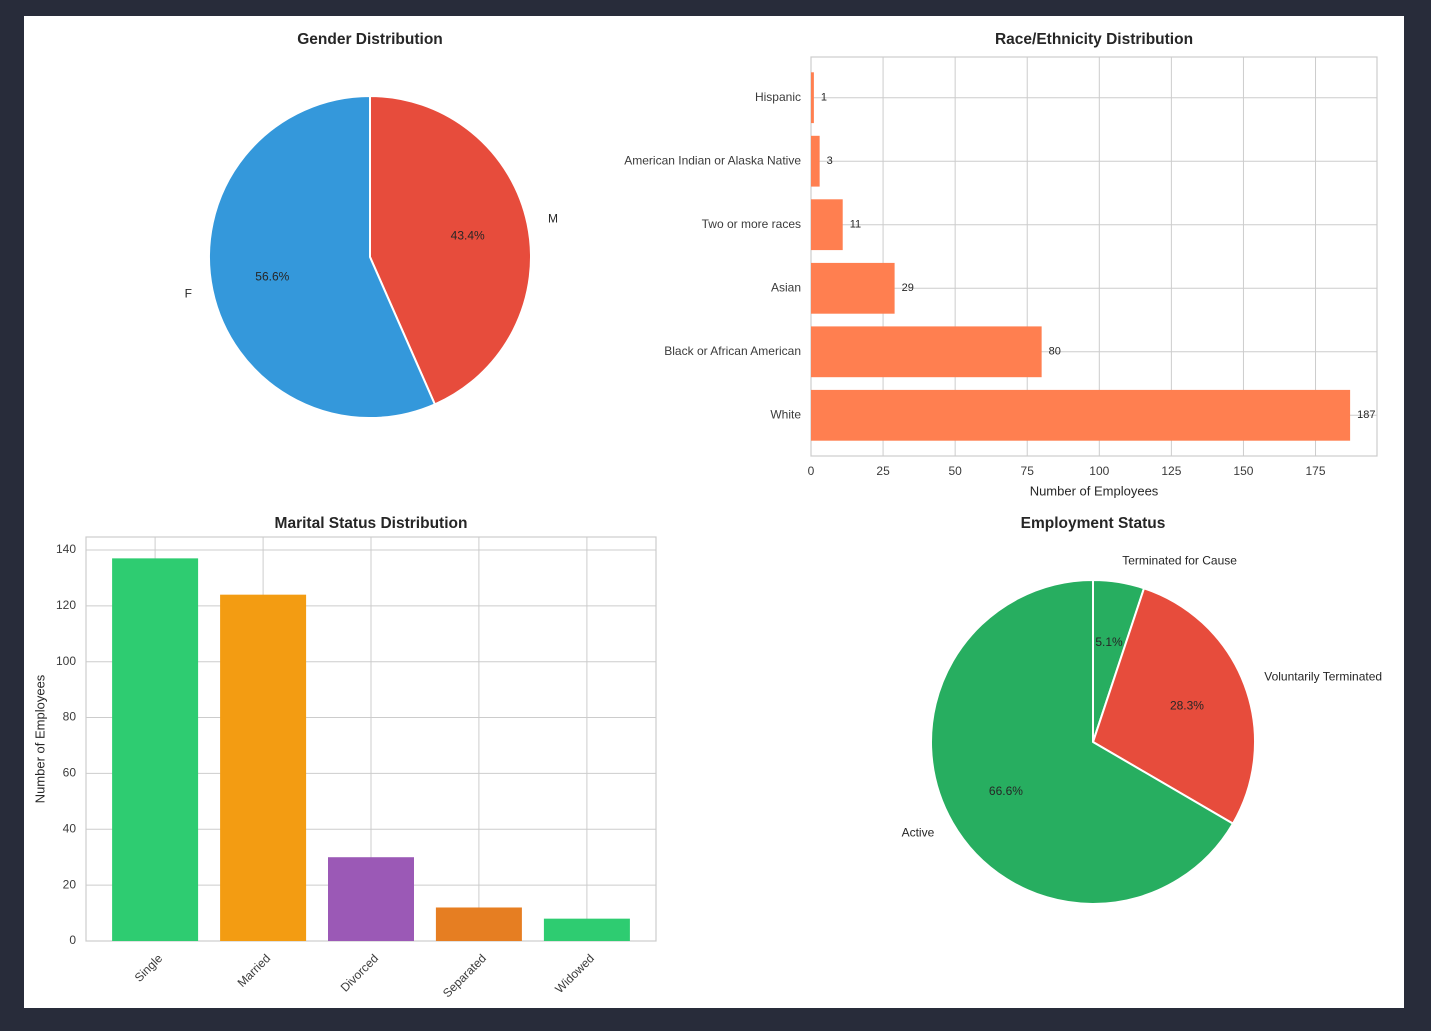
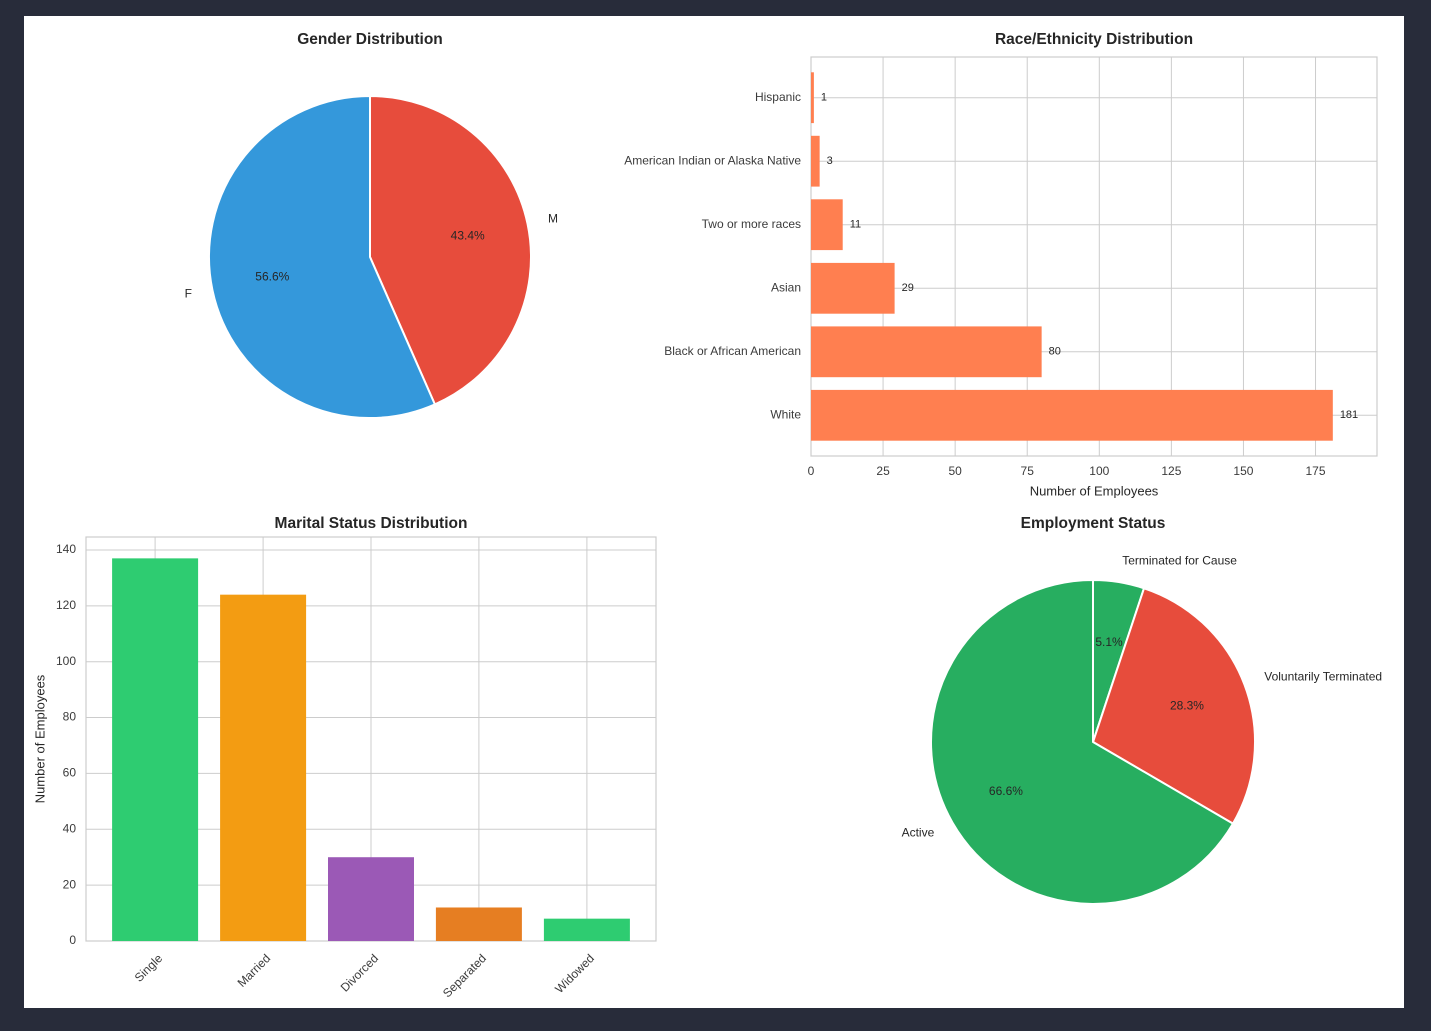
Race/Ethnicity Distribution/White: 187 -> 181
